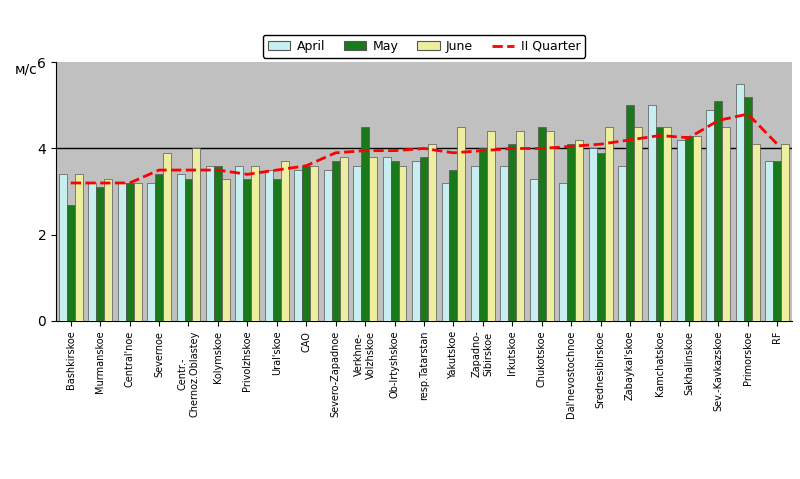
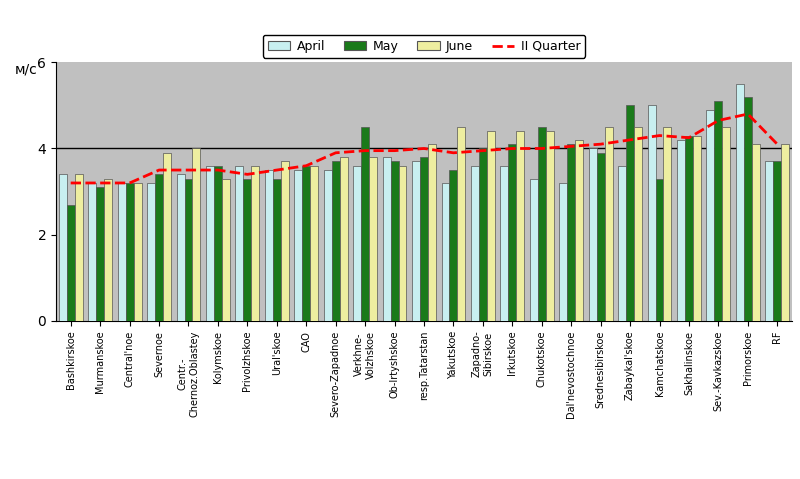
May/Kamchatskoe: 4.5 -> 3.3
